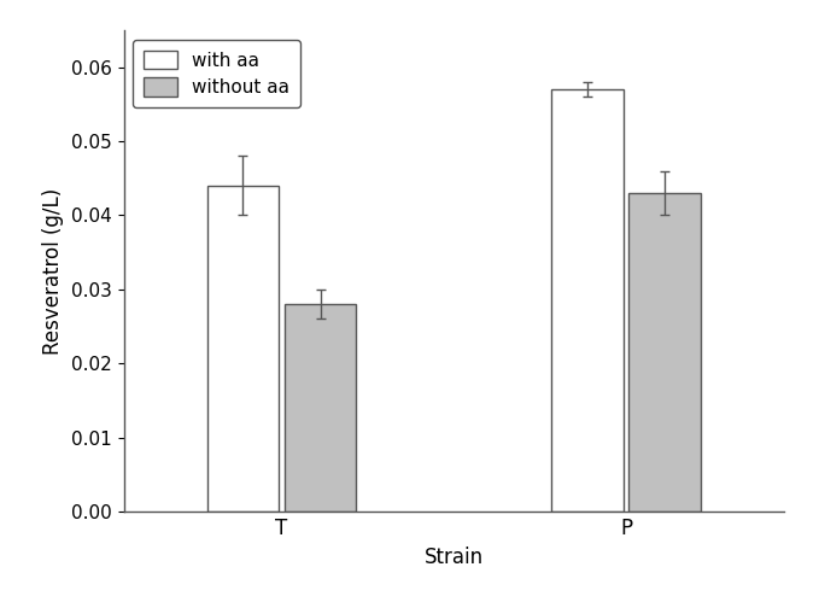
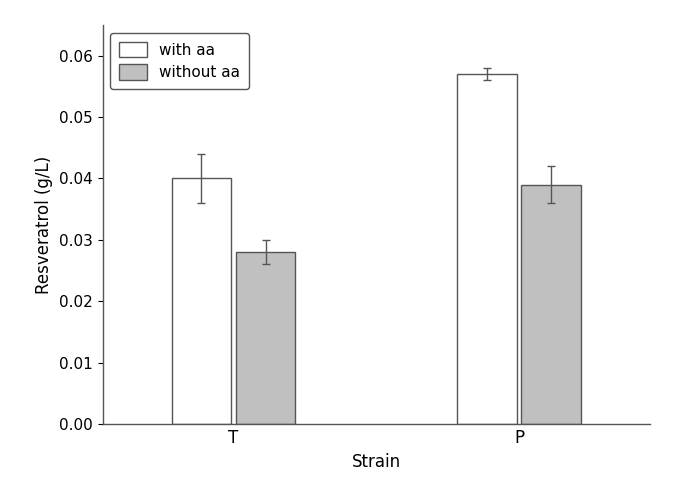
with aa/T: 0.044 -> 0.040
without aa/P: 0.043 -> 0.039
